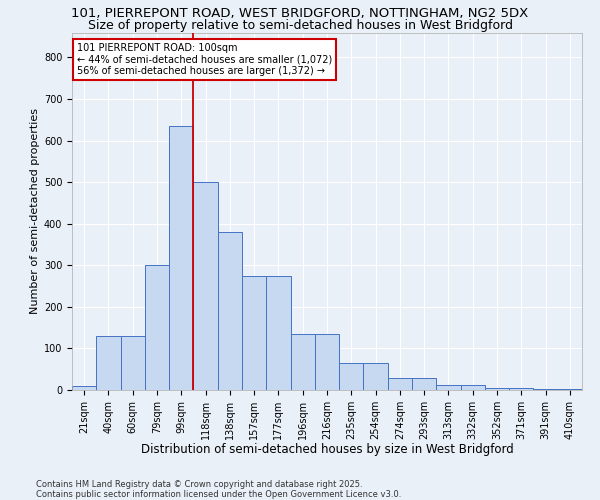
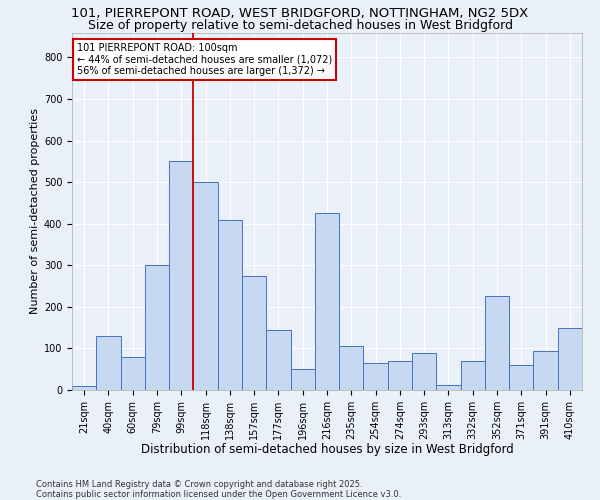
60sqm: 130 -> 80
99sqm: 635 -> 550
138sqm: 380 -> 410
177sqm: 275 -> 145
196sqm: 135 -> 50
216sqm: 135 -> 425
235sqm: 65 -> 105
274sqm: 28 -> 70
293sqm: 28 -> 90
332sqm: 12 -> 70
352sqm: 5 -> 225
371sqm: 5 -> 60
391sqm: 2 -> 95
410sqm: 2 -> 150
